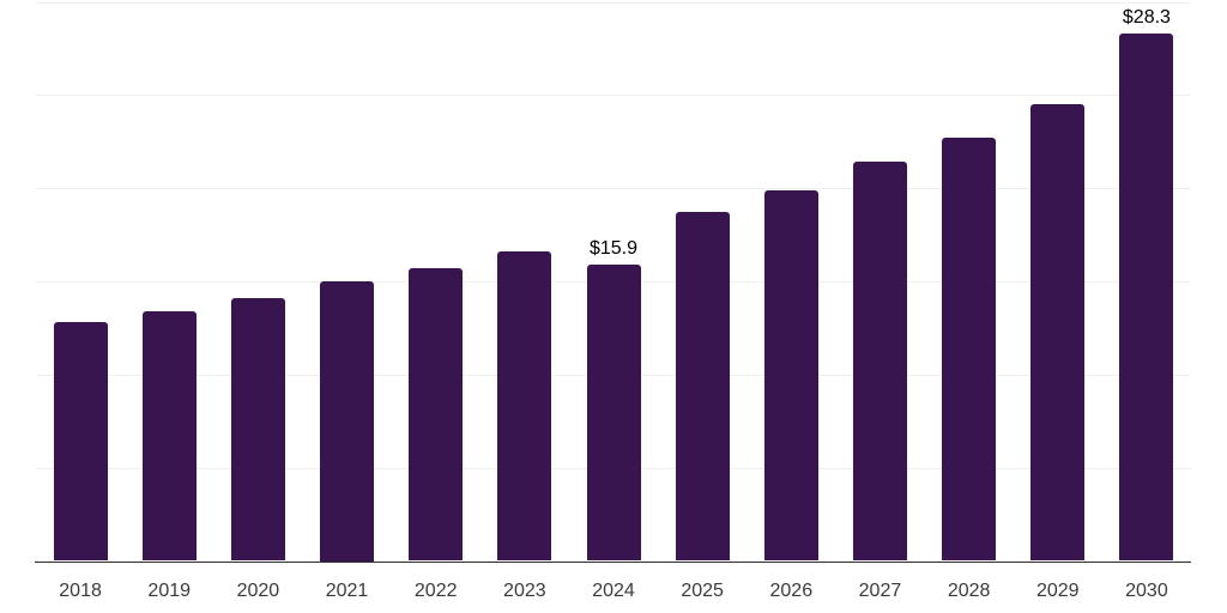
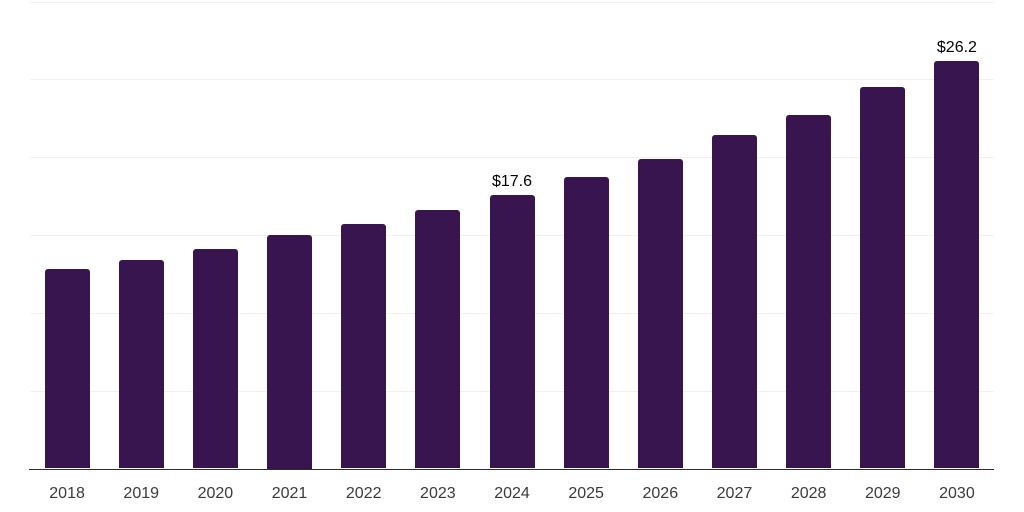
2024: $15.9 -> $17.6
2030: $28.3 -> $26.2
